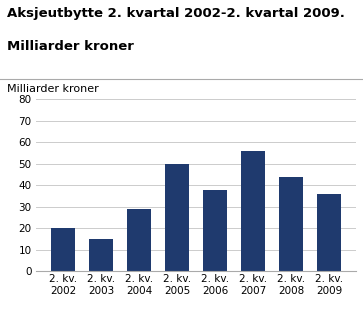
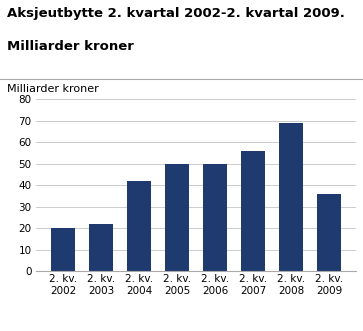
2. kv. 2003: 15 -> 22
2. kv. 2004: 29 -> 42
2. kv. 2006: 38 -> 50
2. kv. 2008: 44 -> 69
